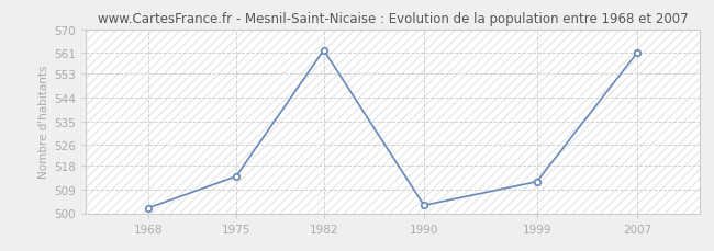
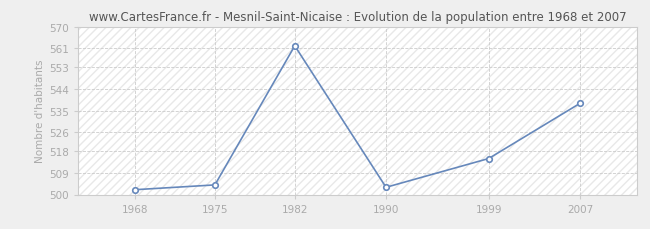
1975: 514 -> 504
1999: 512 -> 515
2007: 561 -> 538
